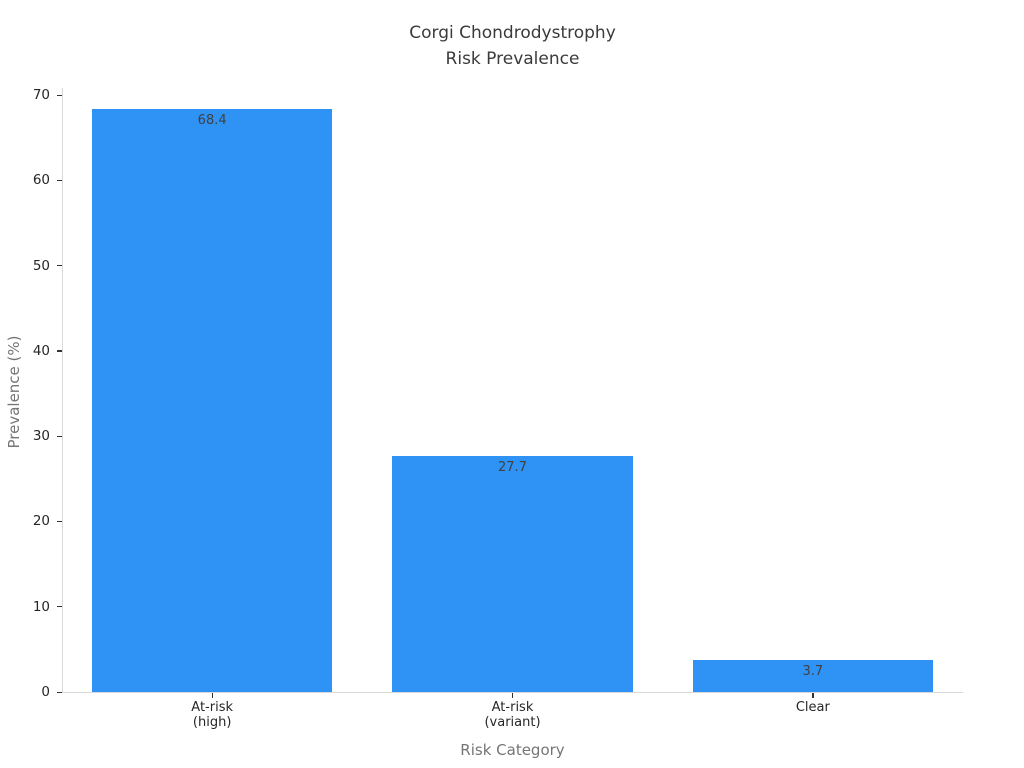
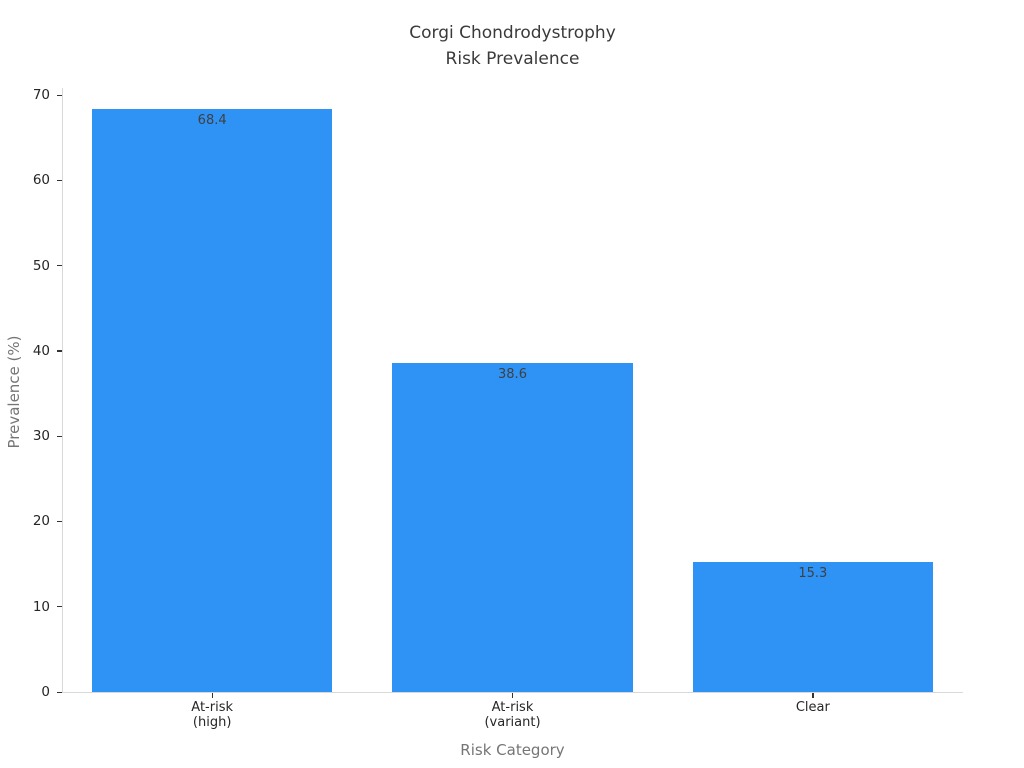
At-risk (variant): 27.7 -> 38.6
Clear: 3.7 -> 15.3
